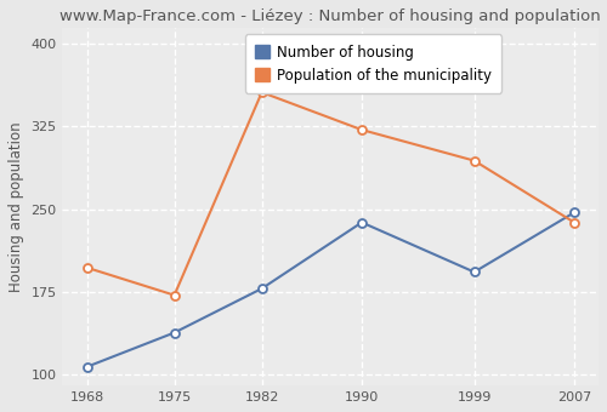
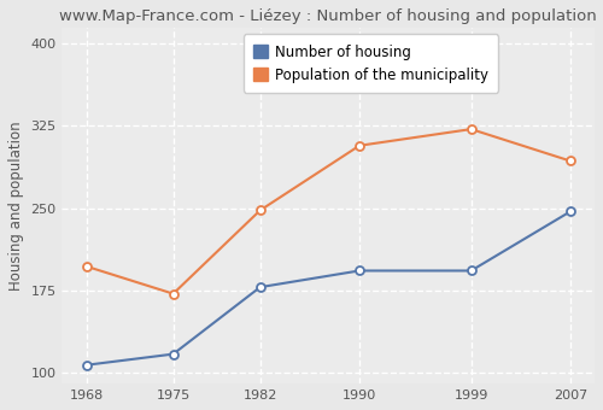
Number of housing/1975: 138 -> 117
Population of the municipality/1982: 356 -> 248
Number of housing/1990: 238 -> 193
Population of the municipality/1990: 322 -> 307
Population of the municipality/1999: 294 -> 322
Population of the municipality/2007: 238 -> 293
